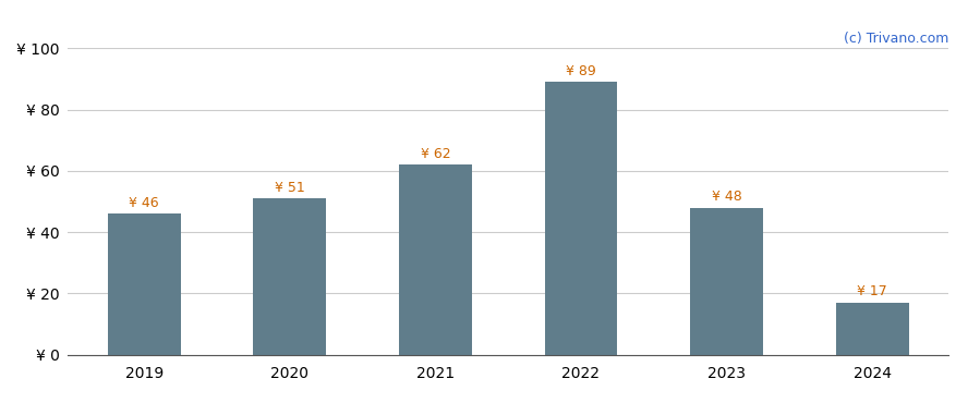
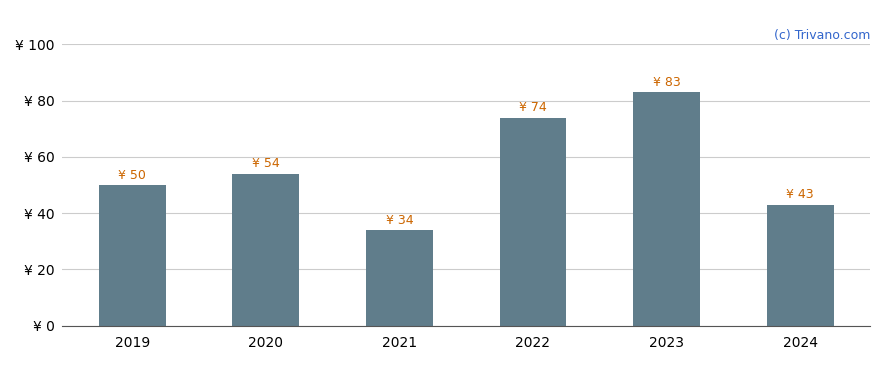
2019: 46 -> 50
2020: 51 -> 54
2021: 62 -> 34
2022: 89 -> 74
2023: 48 -> 83
2024: 17 -> 43
